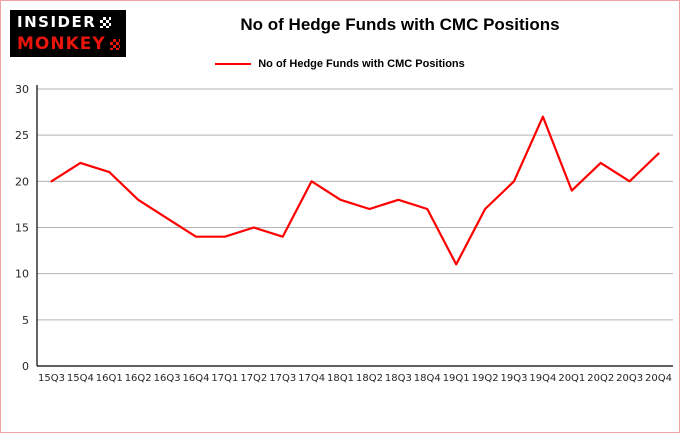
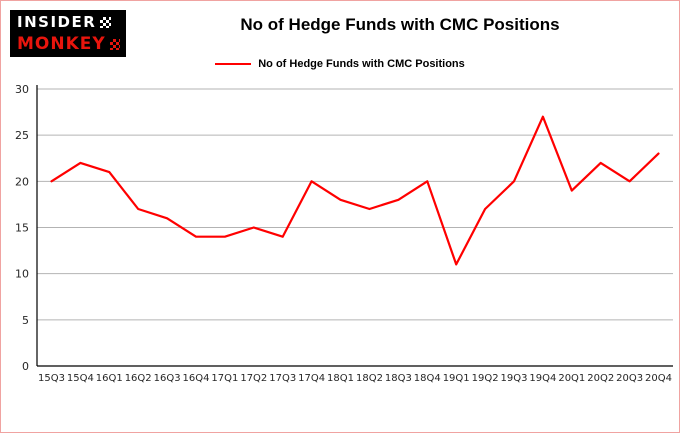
16Q2: 18 -> 17
18Q4: 17 -> 20
